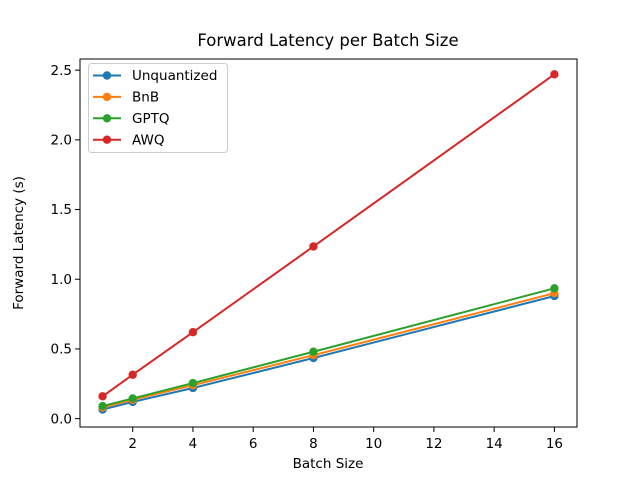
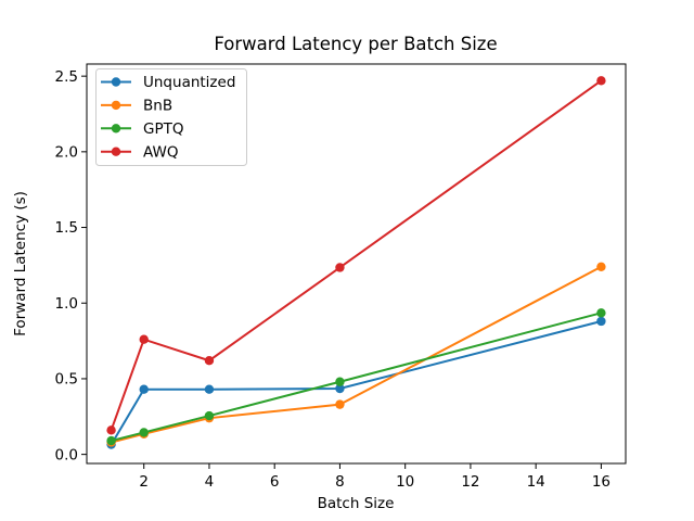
Unquantized/2: 0.12 -> 0.43
AWQ/2: 0.32 -> 0.76
Unquantized/4: 0.22 -> 0.43
BnB/8: 0.46 -> 0.33
BnB/16: 0.90 -> 1.24
